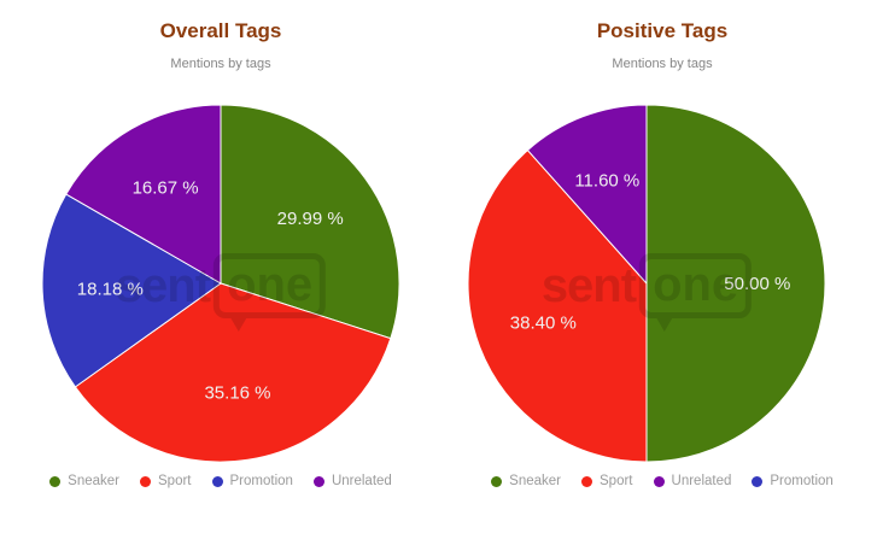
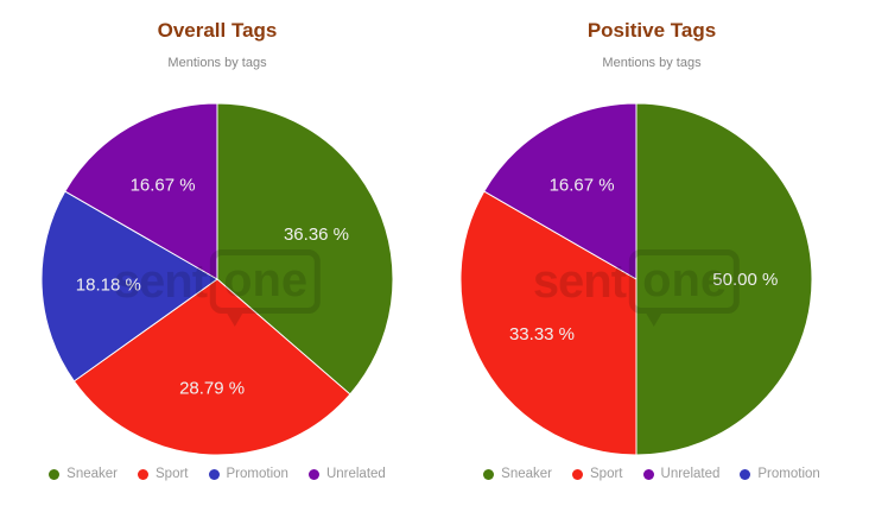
Overall Tags/Sneaker: 29.99 -> 36.36
Overall Tags/Sport: 35.16 -> 28.79
Positive Tags/Sport: 38.40 -> 33.33
Positive Tags/Unrelated: 11.60 -> 16.67
